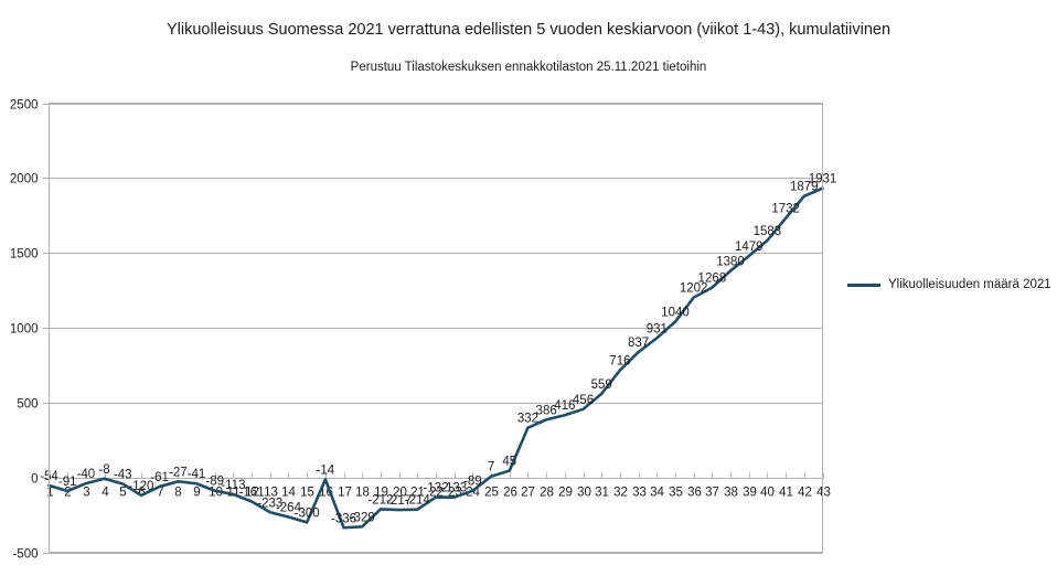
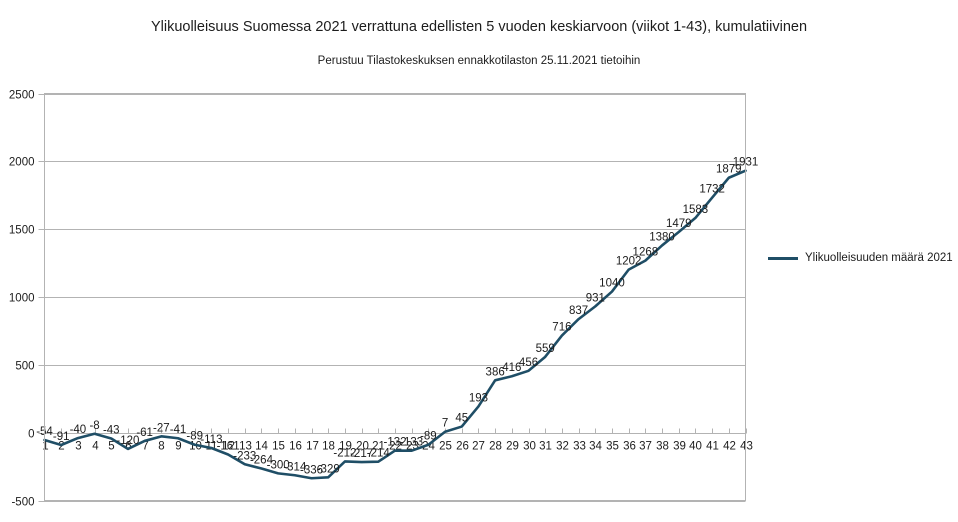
16: -14 -> -314
27: 332 -> 193
